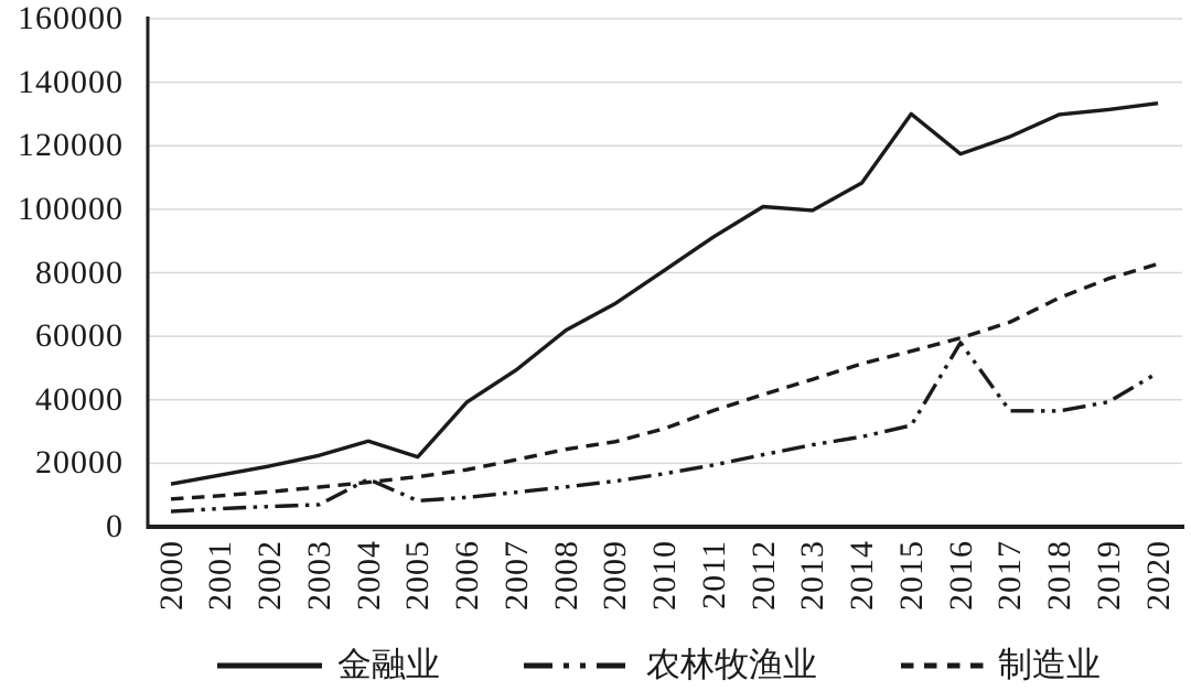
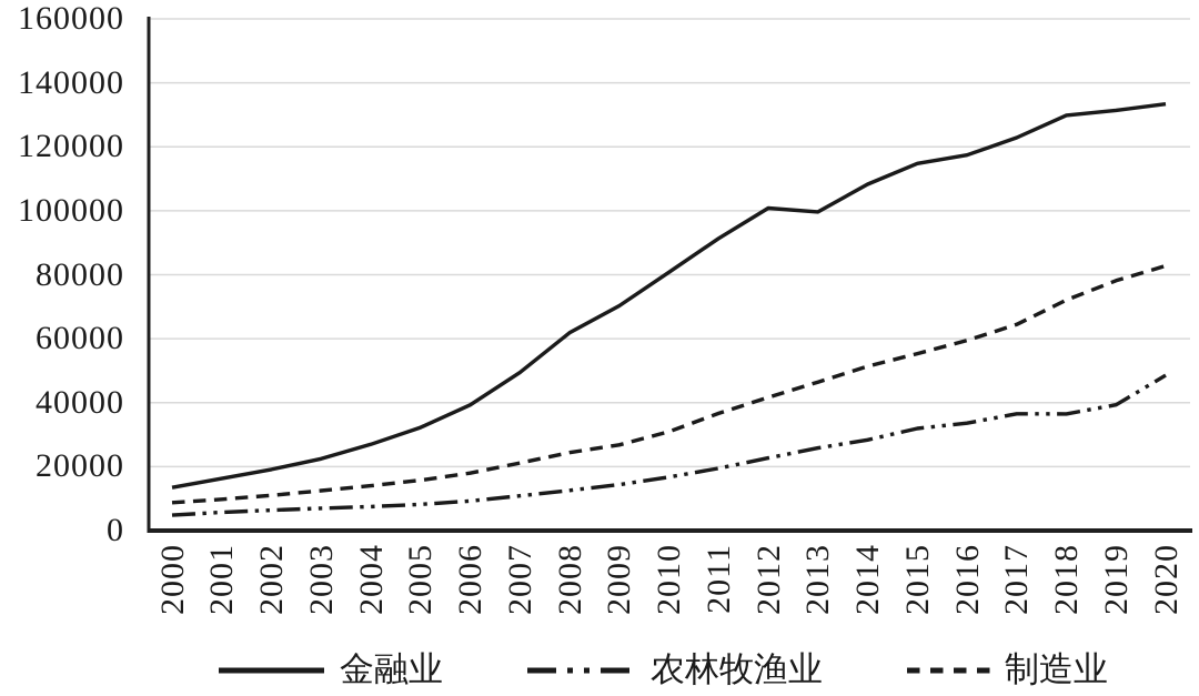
农林牧渔业/2004: 15000 -> 7000
金融业/2005: 22000 -> 32000
金融业/2015: 130000 -> 115000
农林牧渔业/2016: 58000 -> 34000
